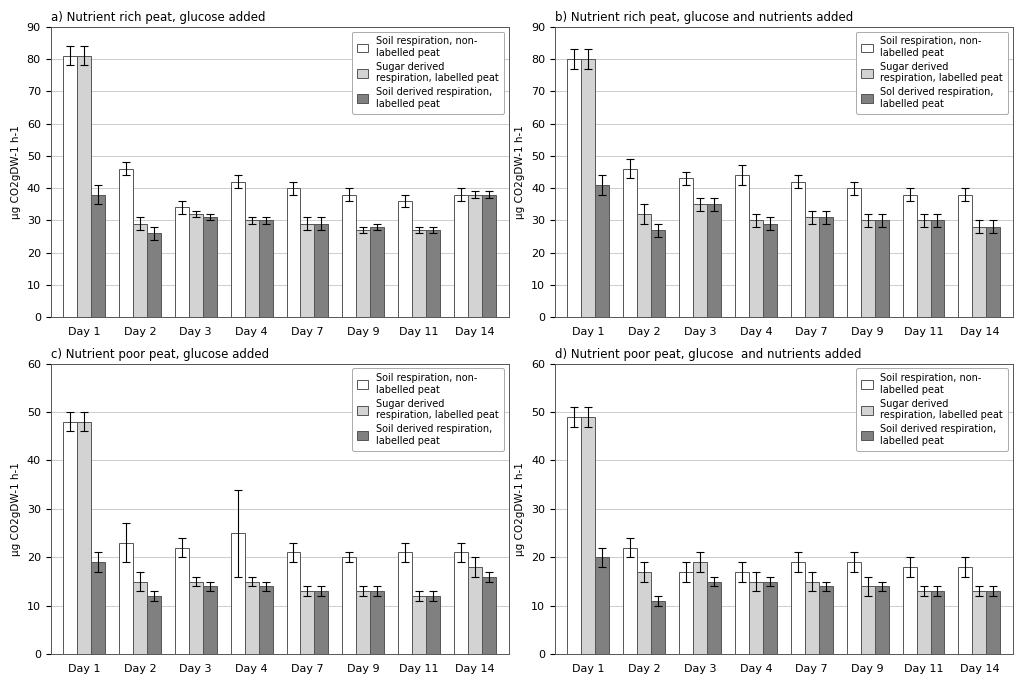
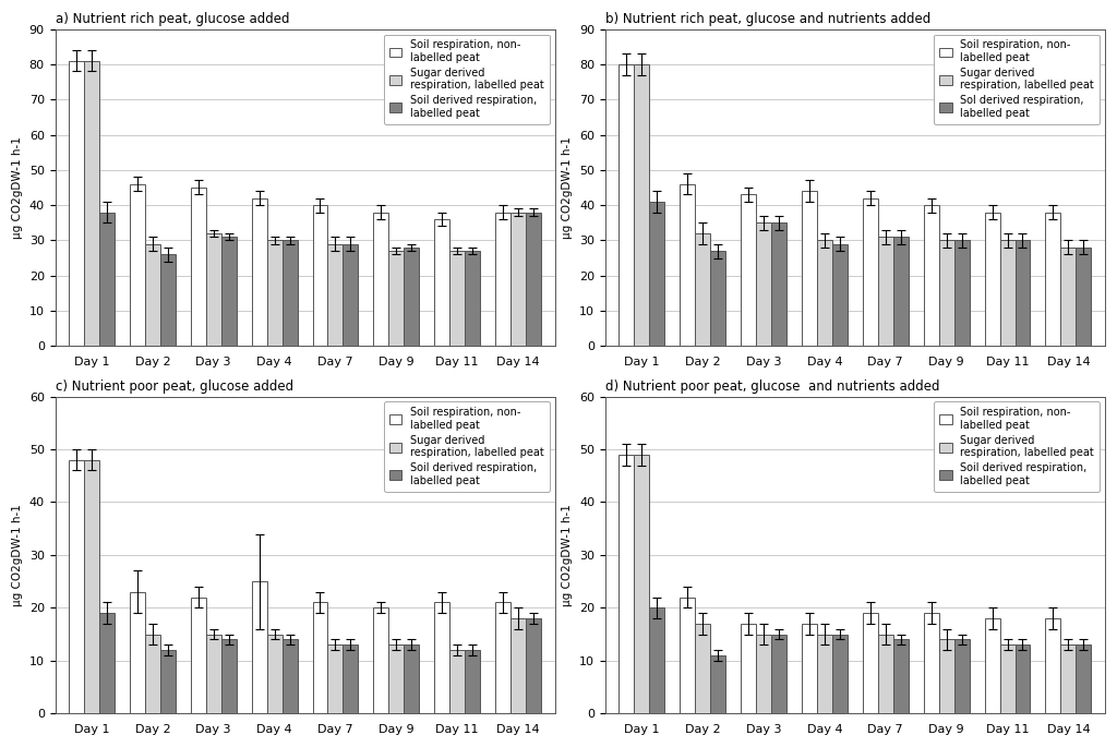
a) Nutrient rich peat, glucose added/Soil respiration, non- labelled peat/Day 3: 34 -> 45
c) Nutrient poor peat, glucose added/Soil derived respiration, labelled peat/Day 14: 16 -> 18
d) Nutrient poor peat, glucose and nutrients added/Sugar derived respiration, labelled peat/Day 3: 19 -> 15
